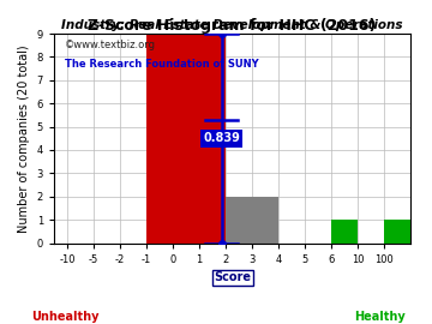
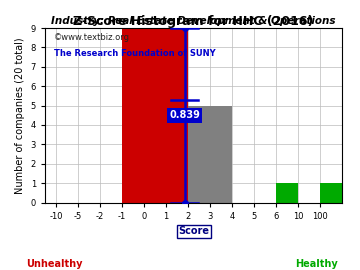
3: 2 -> 5
